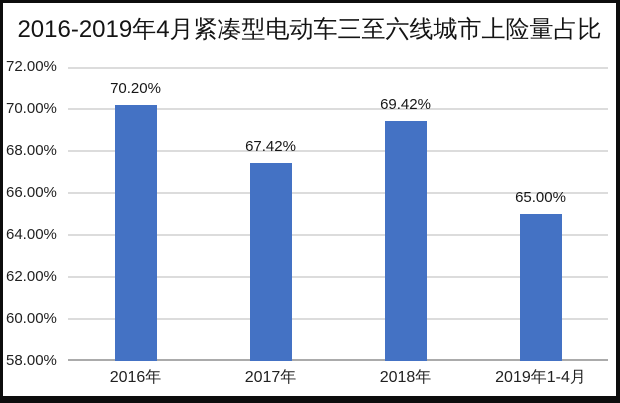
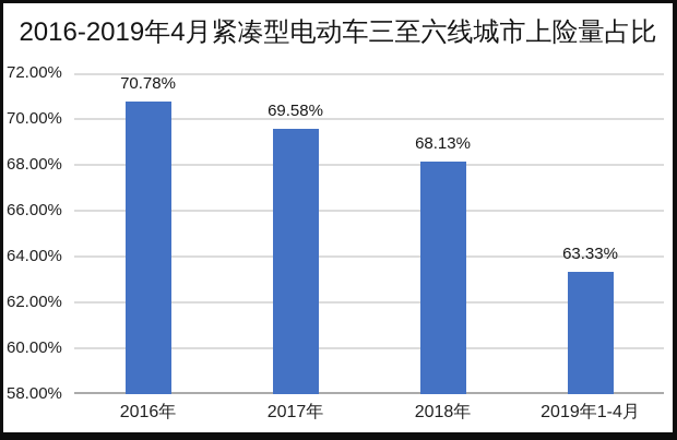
2016年: 70.20% -> 70.78%
2017年: 67.42% -> 69.58%
2018年: 69.42% -> 68.13%
2019年1-4月: 65.00% -> 63.33%
